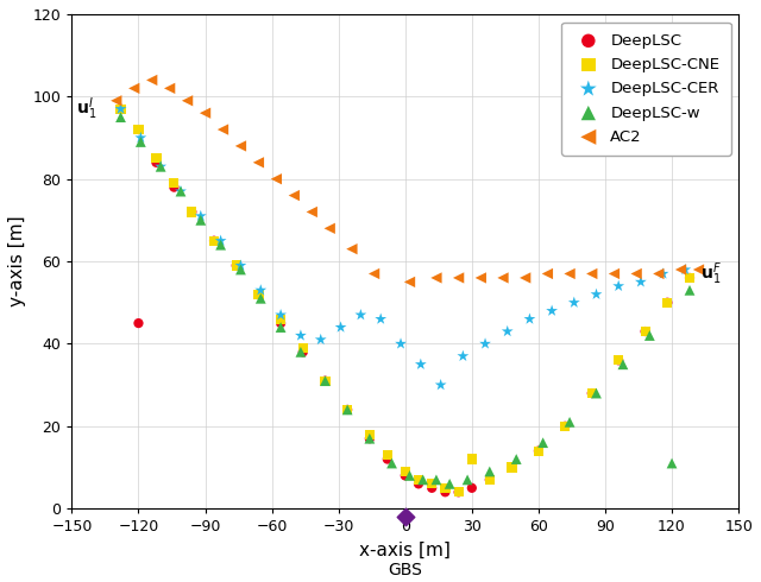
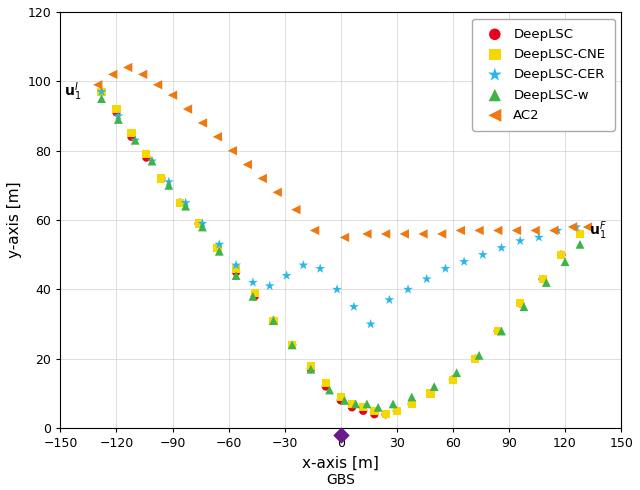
DeepLSC/−120: 45 -> 91
DeepLSC-CNE/30: 12 -> 5
DeepLSC-w/120: 11 -> 48
